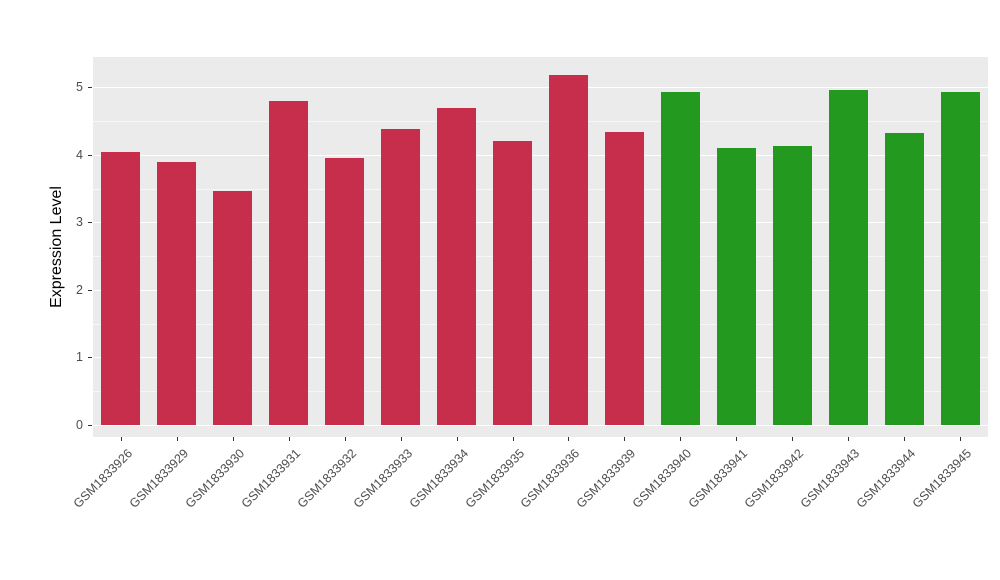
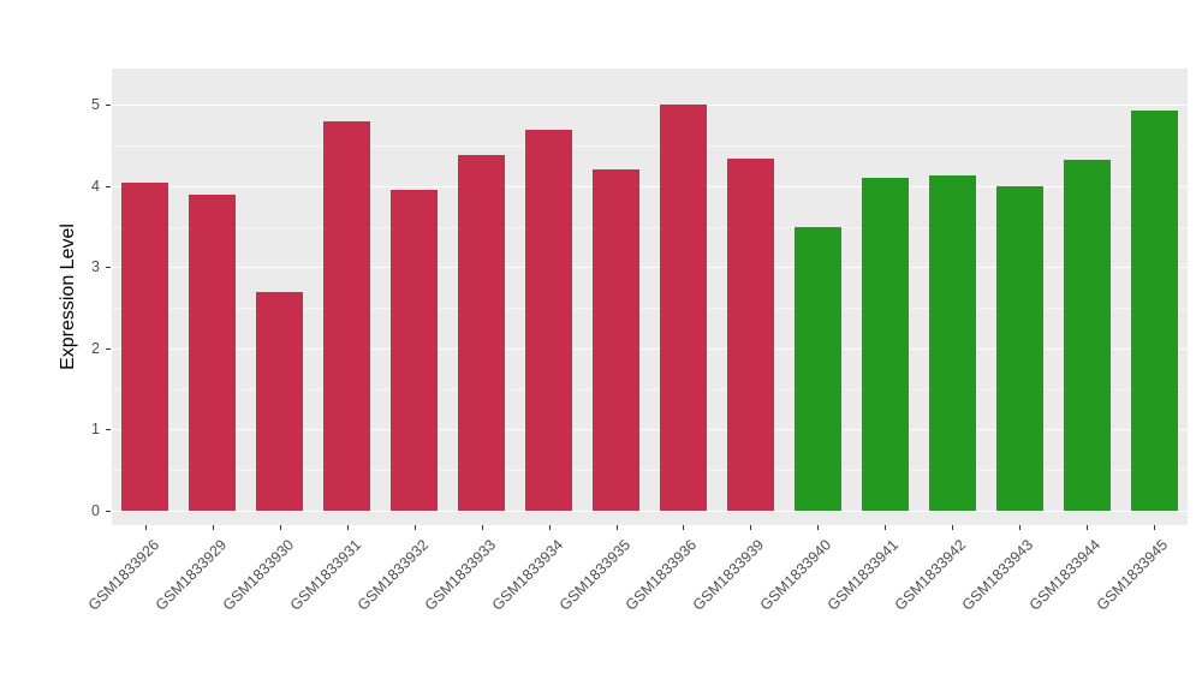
GSM1833930: 3.5 -> 2.7
GSM1833936: 5.2 -> 5.0
GSM1833940: 4.9 -> 3.5
GSM1833943: 5.0 -> 4.0
